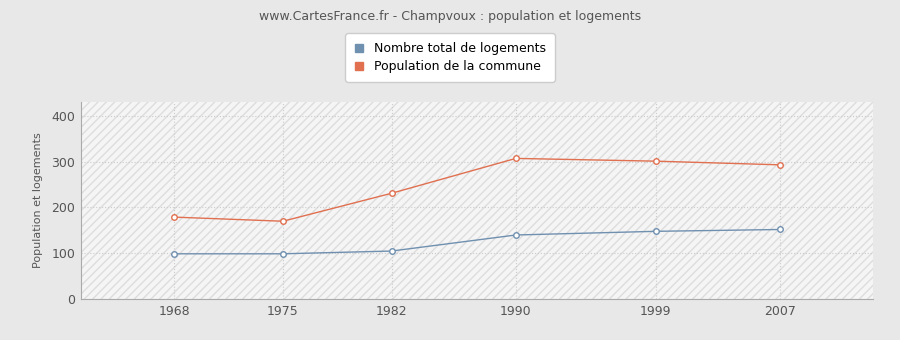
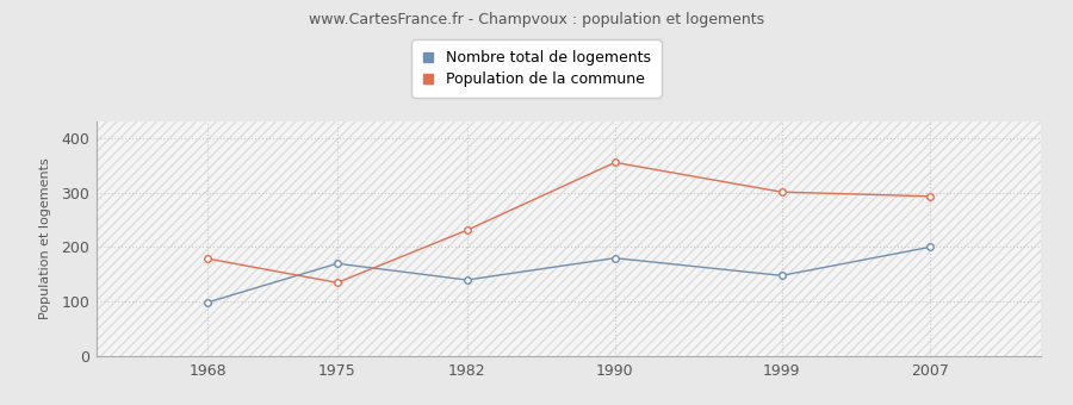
Nombre total de logements/1975: 99 -> 170
Population de la commune/1975: 170 -> 135
Nombre total de logements/1982: 105 -> 140
Nombre total de logements/1990: 140 -> 180
Population de la commune/1990: 307 -> 355
Nombre total de logements/2007: 152 -> 200
